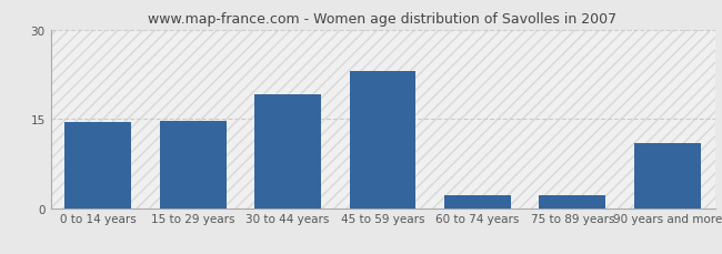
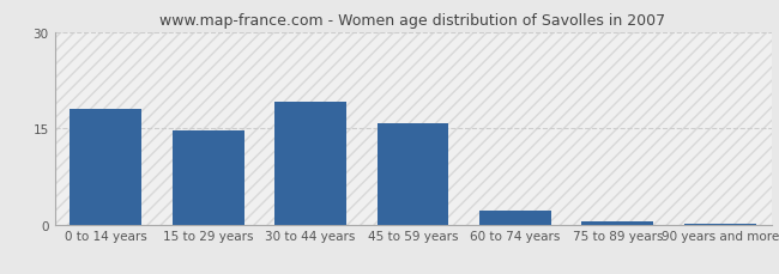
0 to 14 years: 14.4 -> 18.0
45 to 59 years: 23.0 -> 15.8
75 to 89 years: 2.2 -> 0.5
90 years and more: 11.0 -> 0.1
